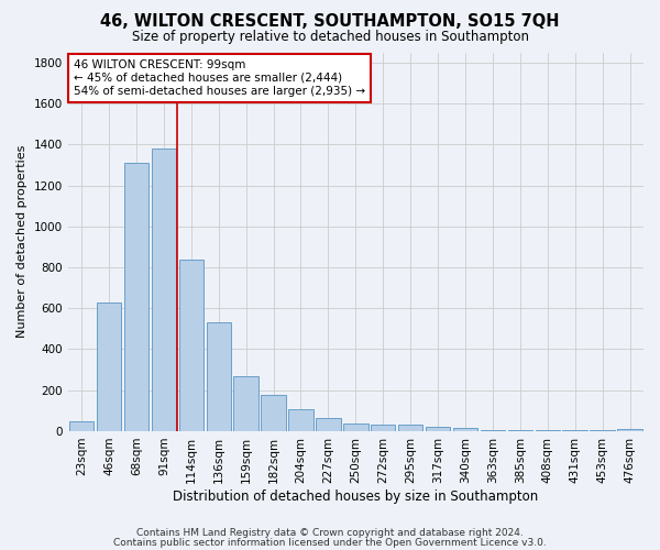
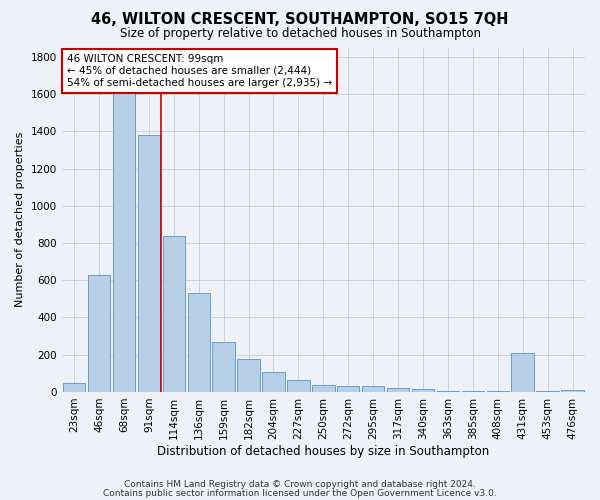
68sqm: 1310 -> 1610
431sqm: 0 -> 210
